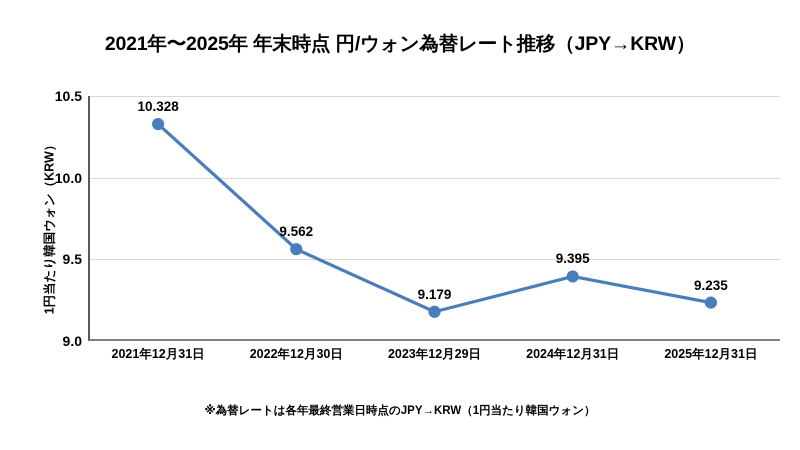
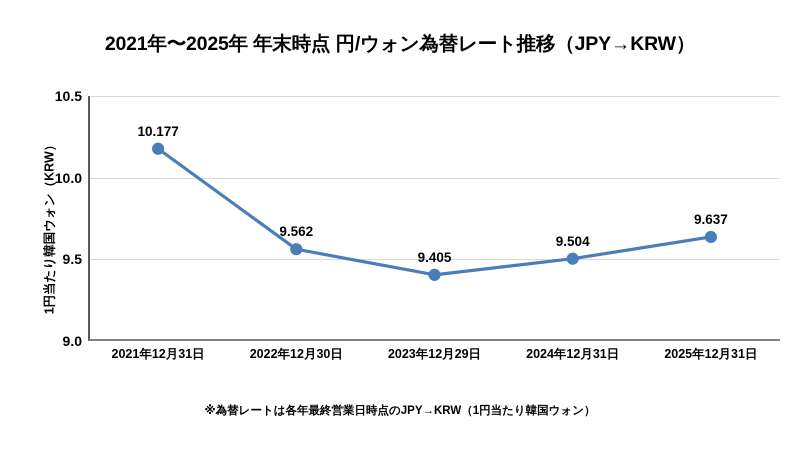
2021年12月31日: 10.328 -> 10.177
2023年12月29日: 9.179 -> 9.405
2024年12月31日: 9.395 -> 9.504
2025年12月31日: 9.235 -> 9.637
